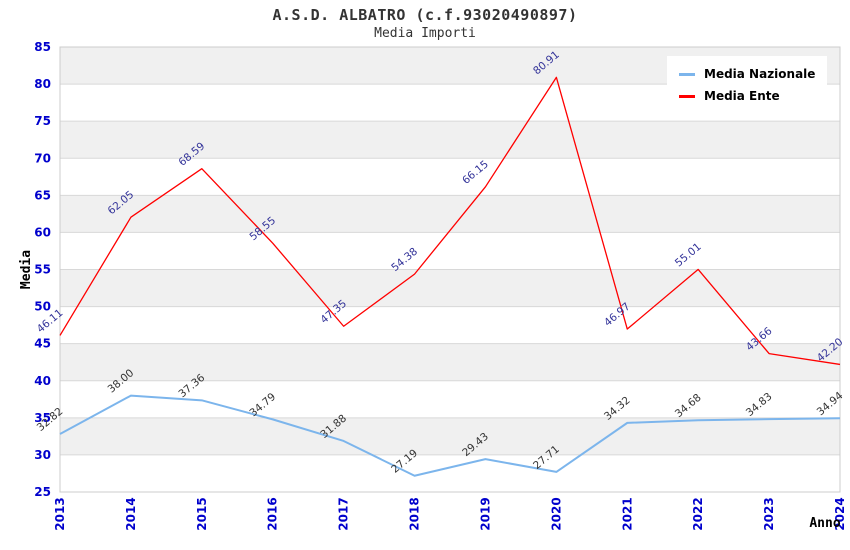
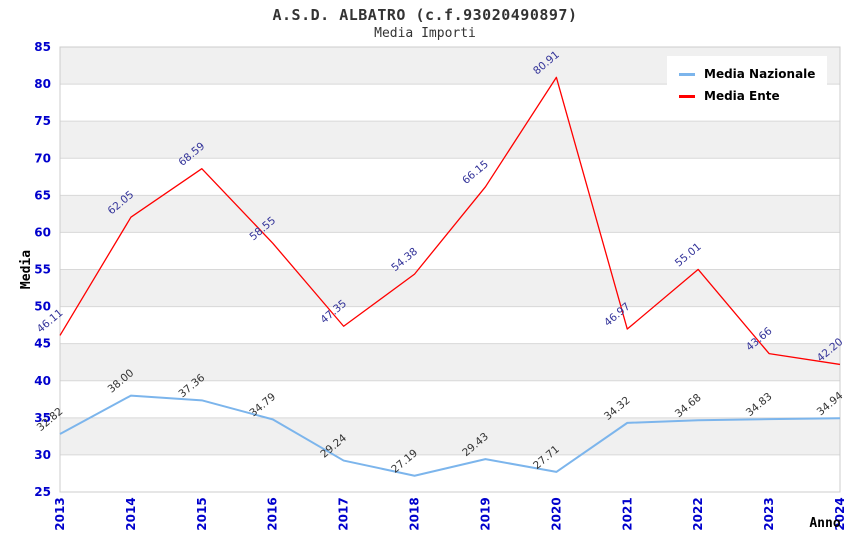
Media Nazionale/2017: 31.88 -> 29.24
